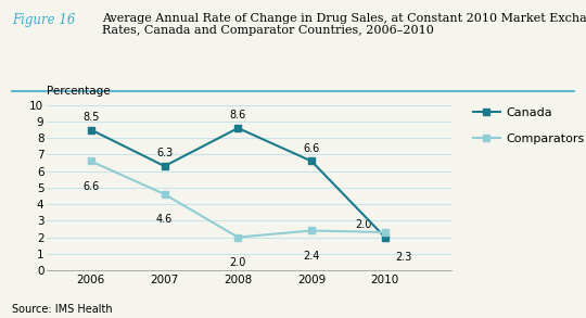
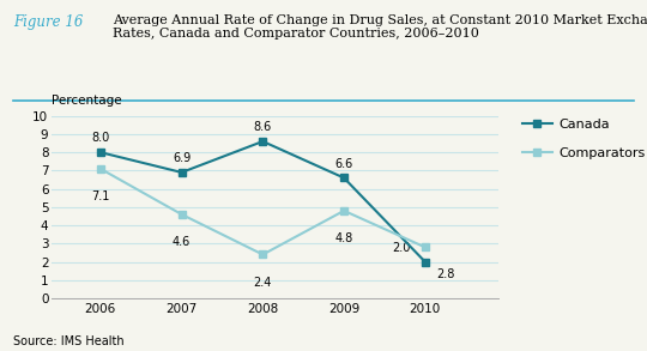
Canada/2006: 8.5 -> 8.0
Comparators/2006: 6.6 -> 7.1
Canada/2007: 6.3 -> 6.9
Comparators/2008: 2.0 -> 2.4
Comparators/2009: 2.4 -> 4.8
Comparators/2010: 2.3 -> 2.8
